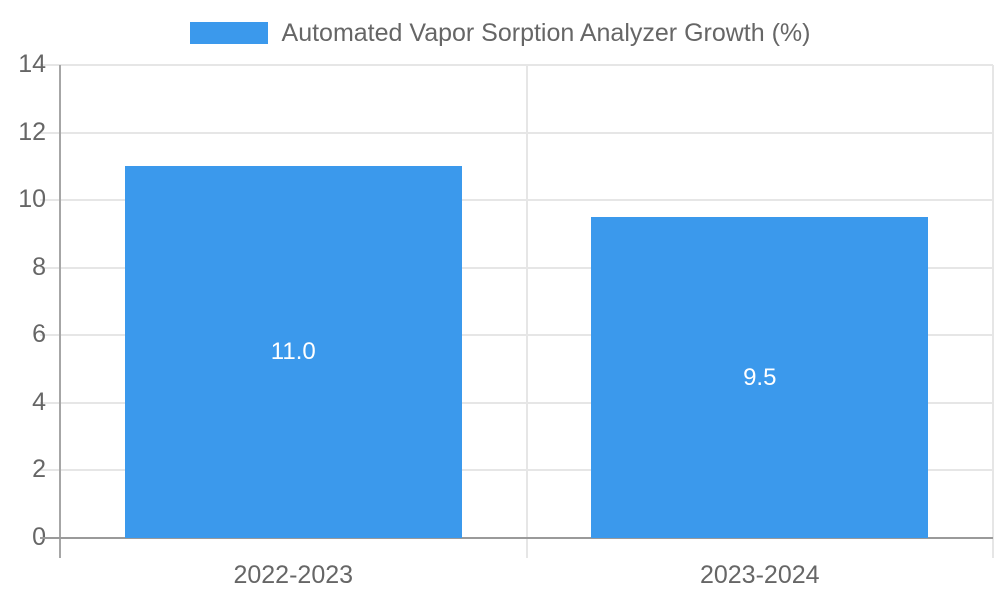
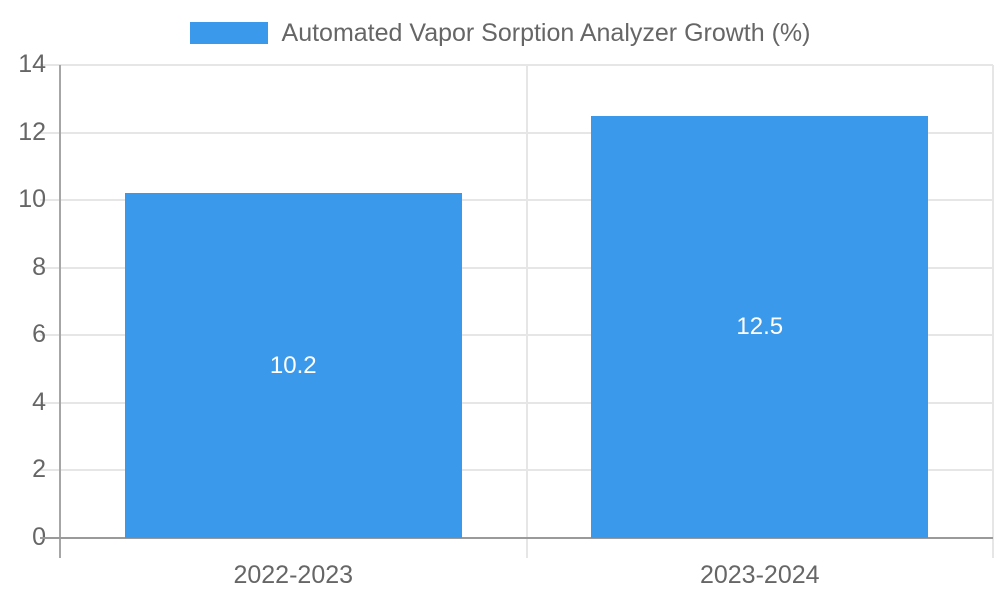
2022-2023: 11.0 -> 10.2
2023-2024: 9.5 -> 12.5
